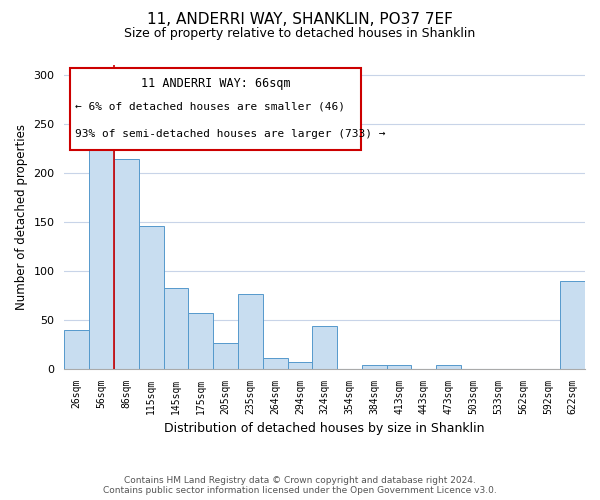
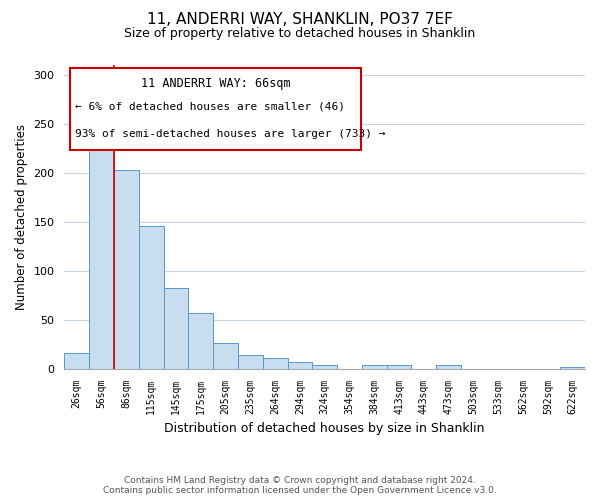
26sqm: 40 -> 16
86sqm: 214 -> 203
235sqm: 76 -> 14
324sqm: 44 -> 4
622sqm: 90 -> 2
